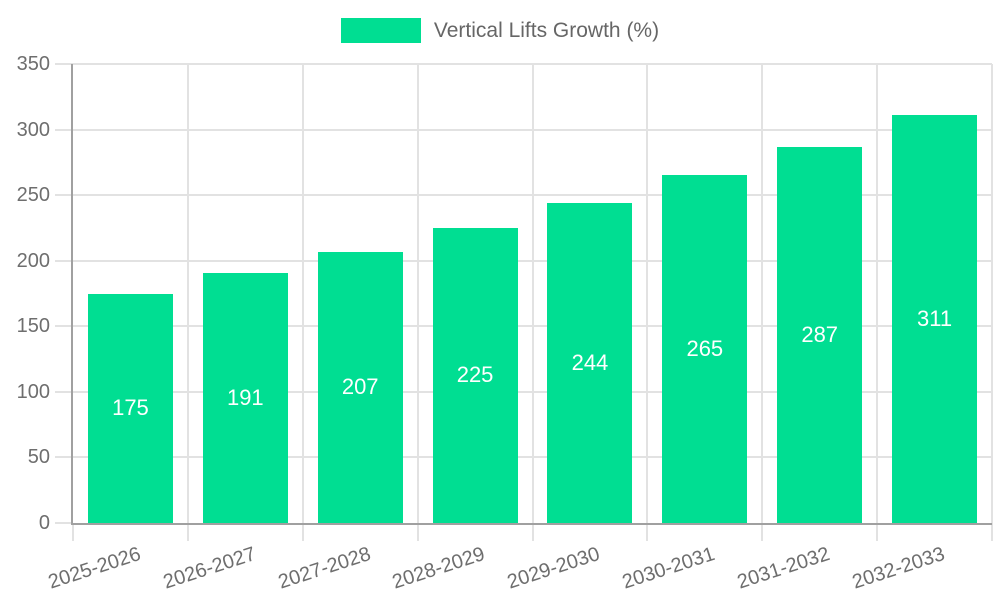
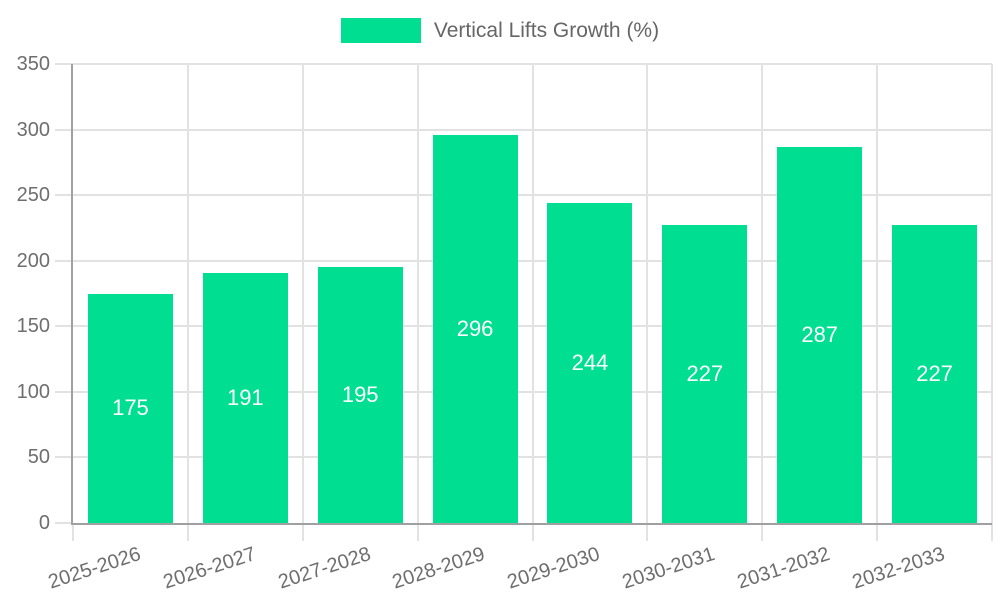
2027-2028: 207 -> 195
2028-2029: 225 -> 296
2030-2031: 265 -> 227
2032-2033: 311 -> 227
